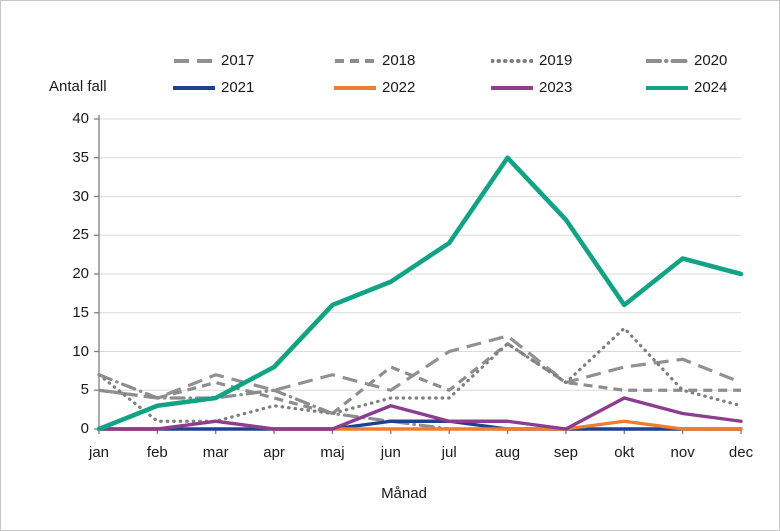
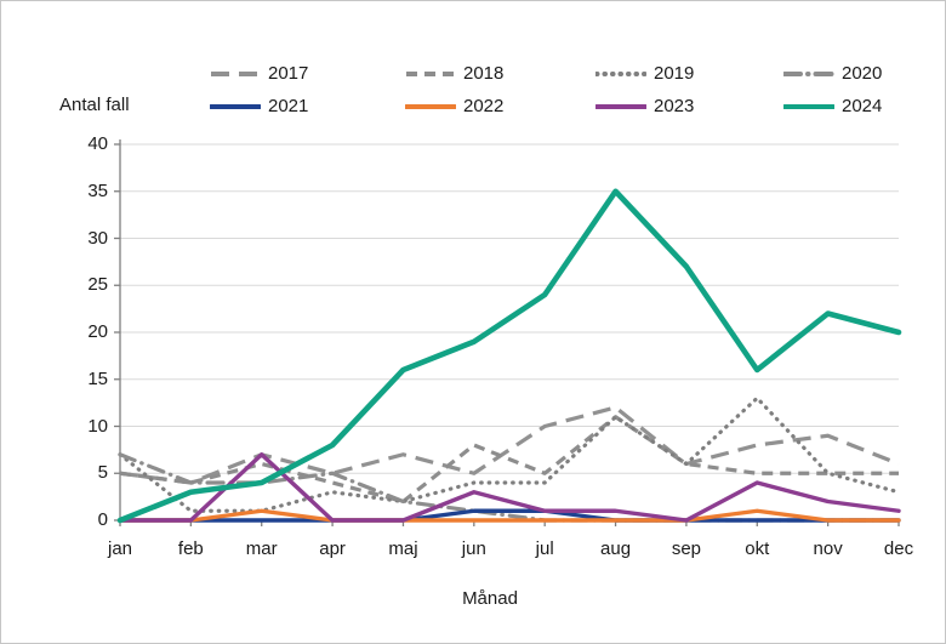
2023/mar: 1 -> 7
